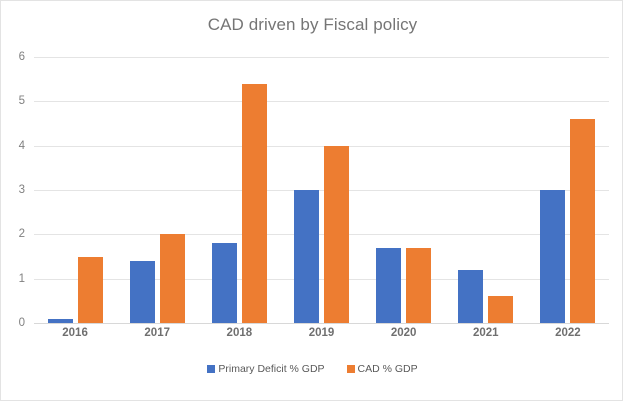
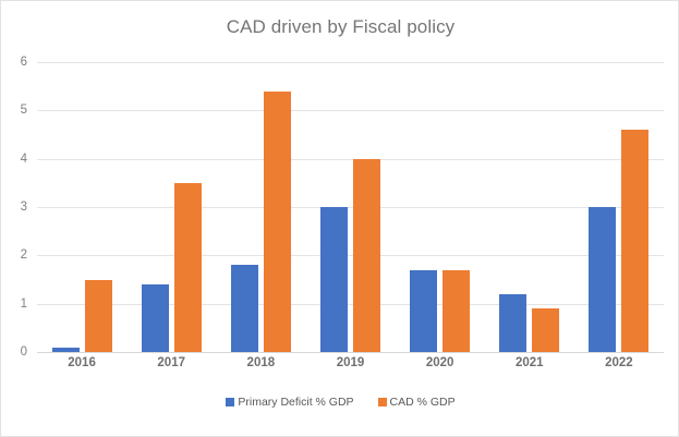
CAD % GDP/2017: 2.0 -> 3.5
CAD % GDP/2021: 0.6 -> 0.9
